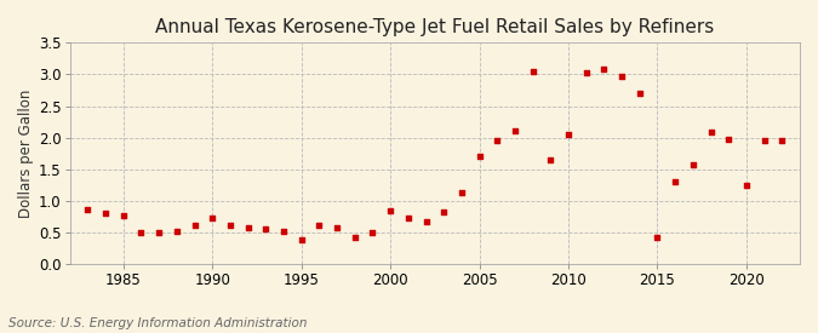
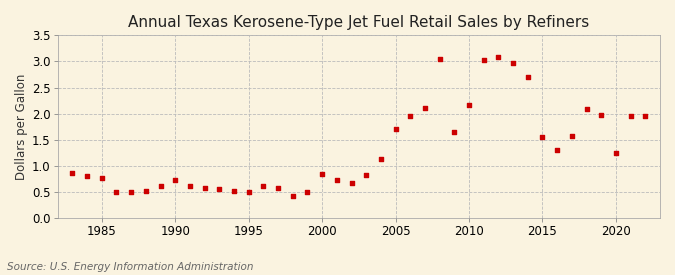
1995: 0.38 -> 0.50
2010: 2.06 -> 2.17
2015: 0.42 -> 1.56
